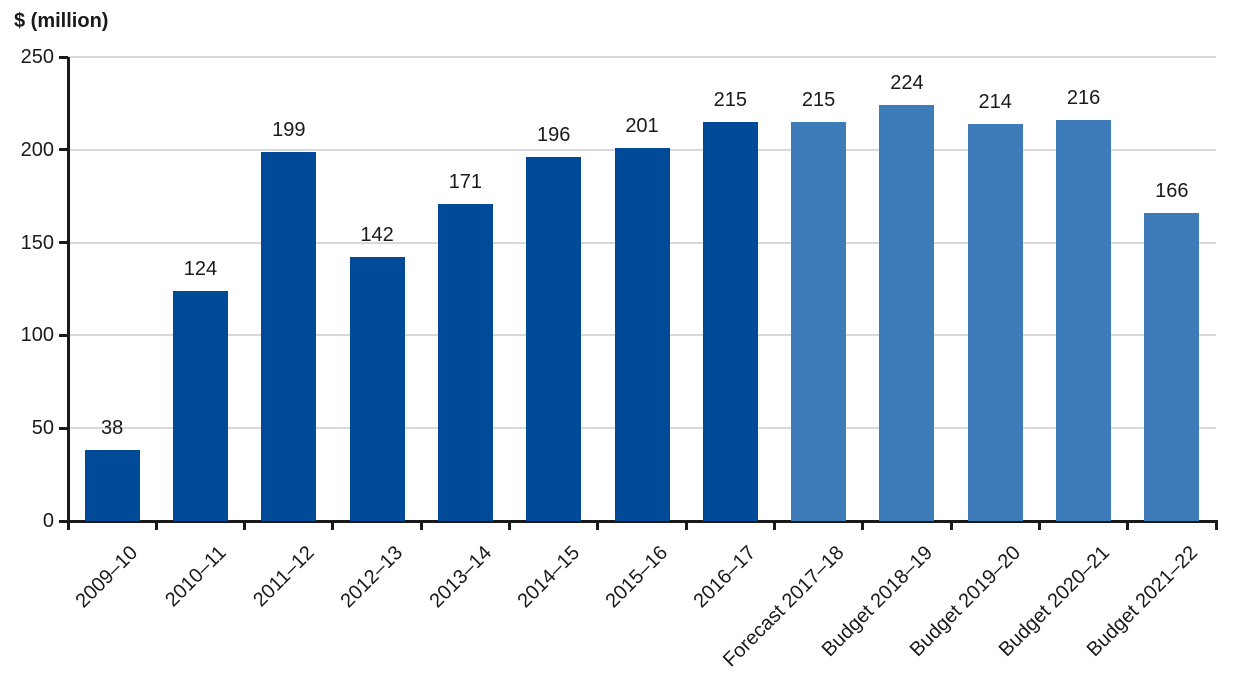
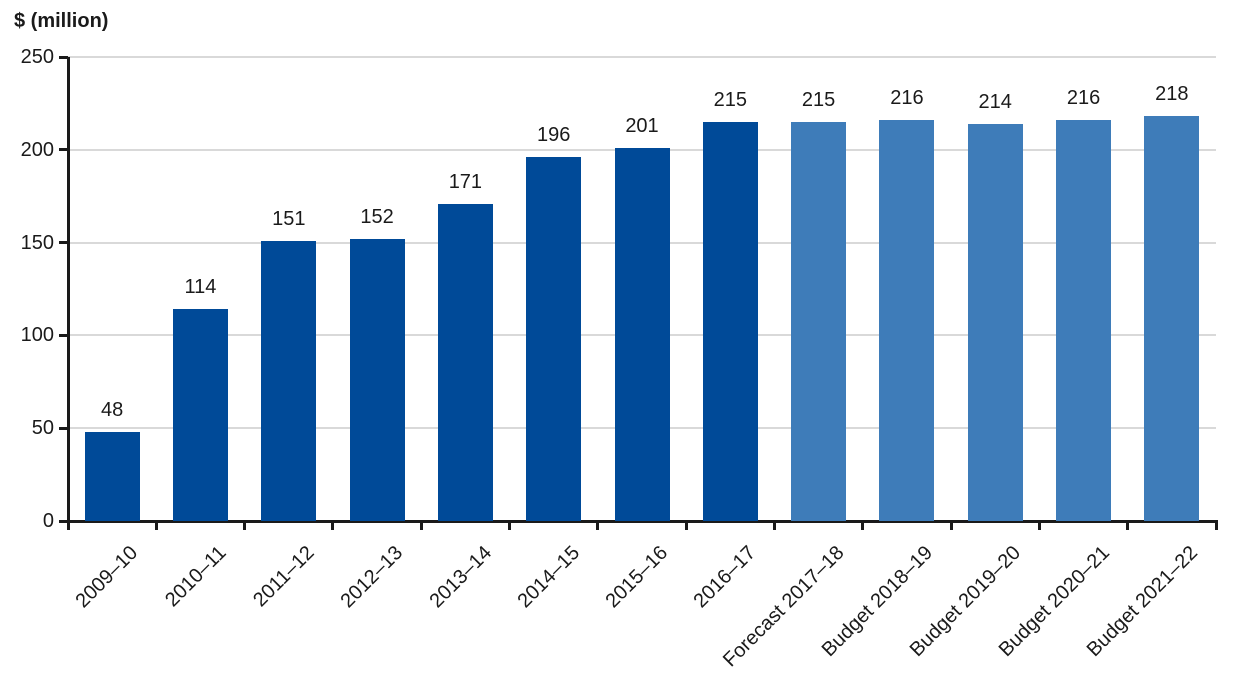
2009–10: 38 -> 48
2010–11: 124 -> 114
2011–12: 199 -> 151
2012–13: 142 -> 152
Budget 2018–19: 224 -> 216
Budget 2021–22: 166 -> 218
